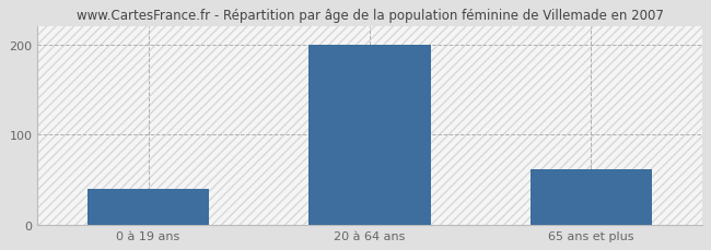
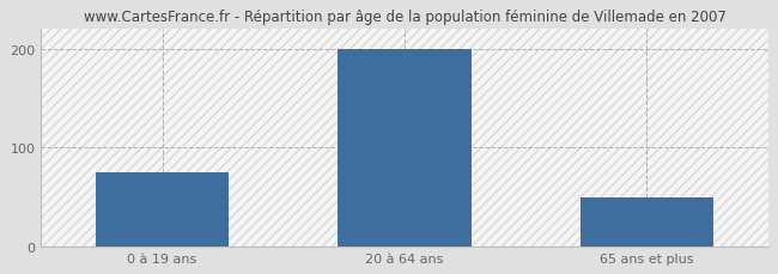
0 à 19 ans: 40 -> 75
65 ans et plus: 62 -> 50
